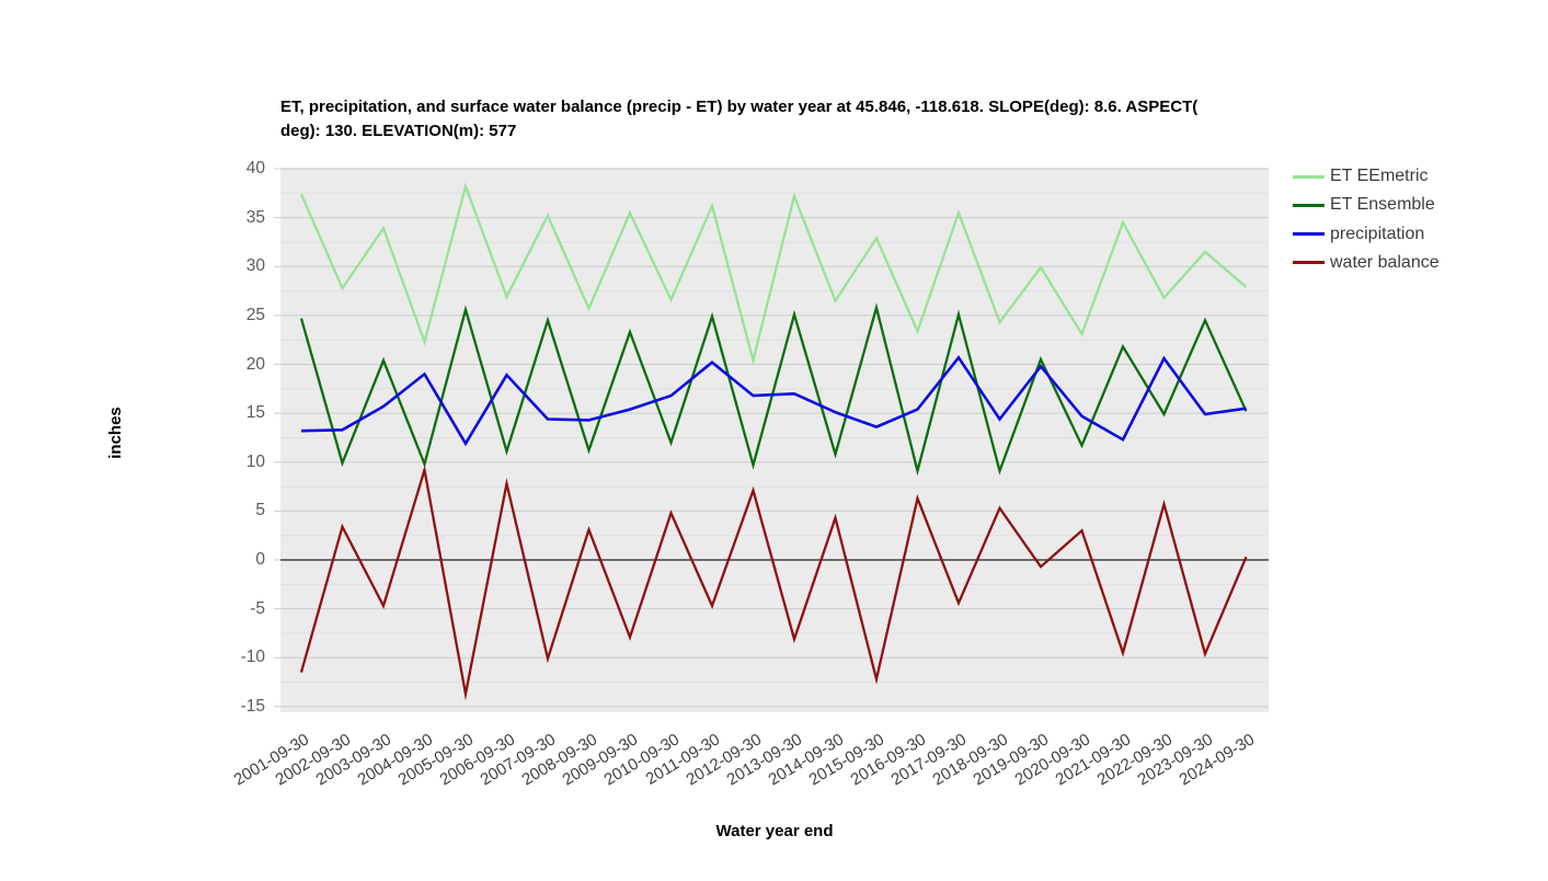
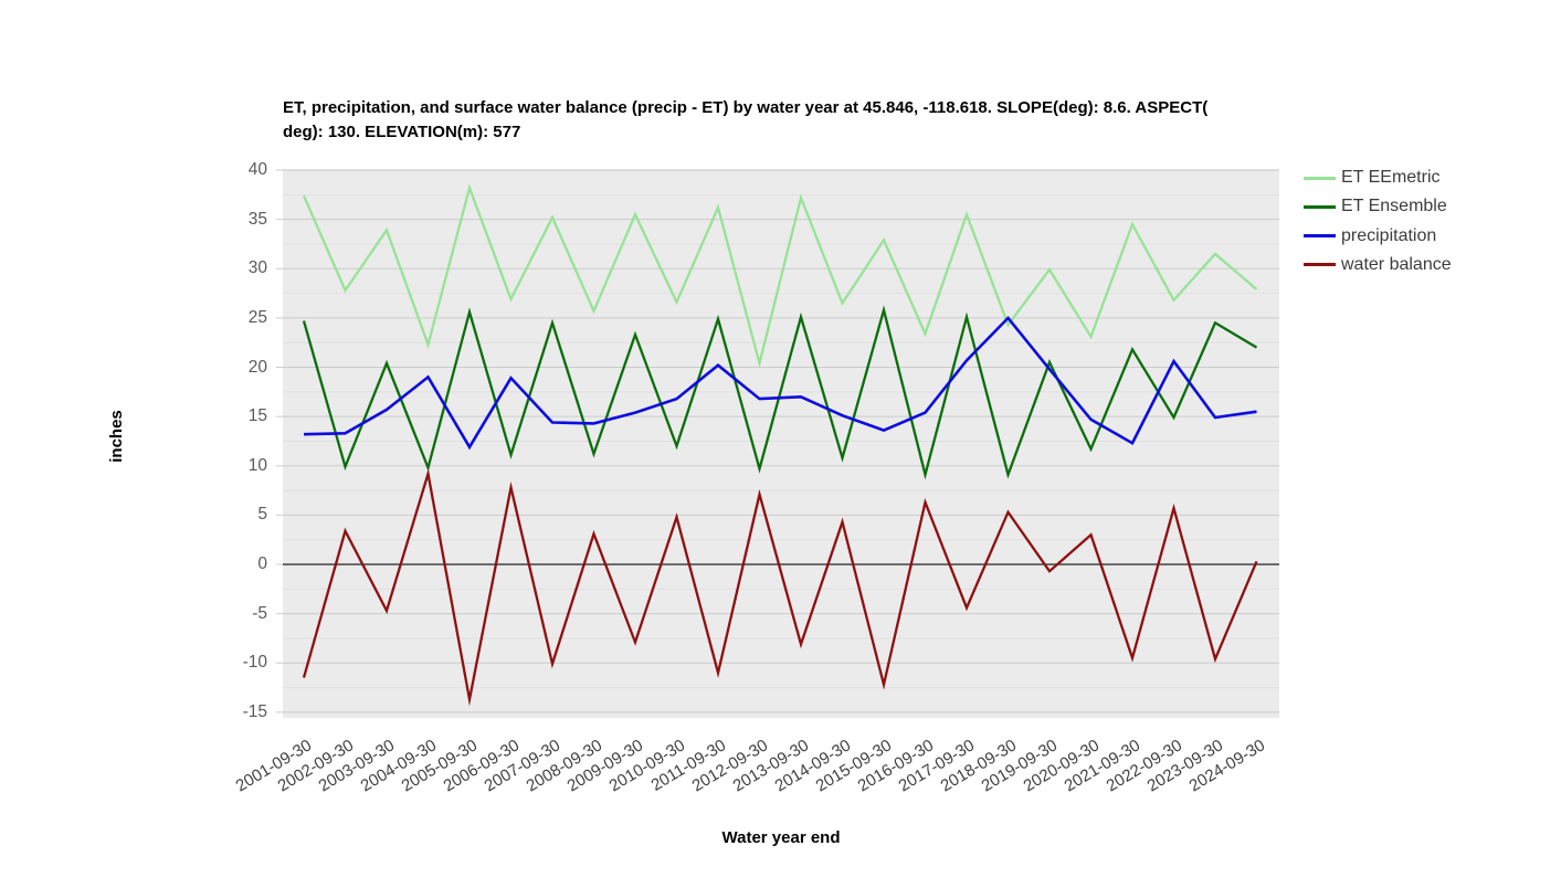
water balance/2011-09-30: -5 -> -11
precipitation/2018-09-30: 14 -> 25
ET Ensemble/2024-09-30: 15 -> 22
